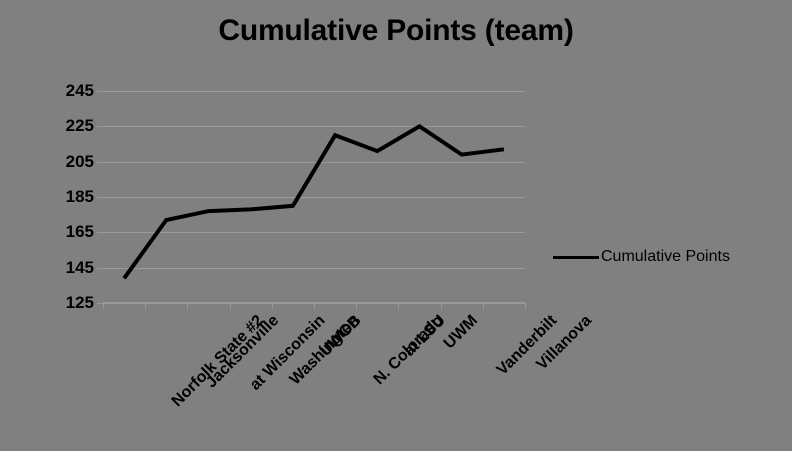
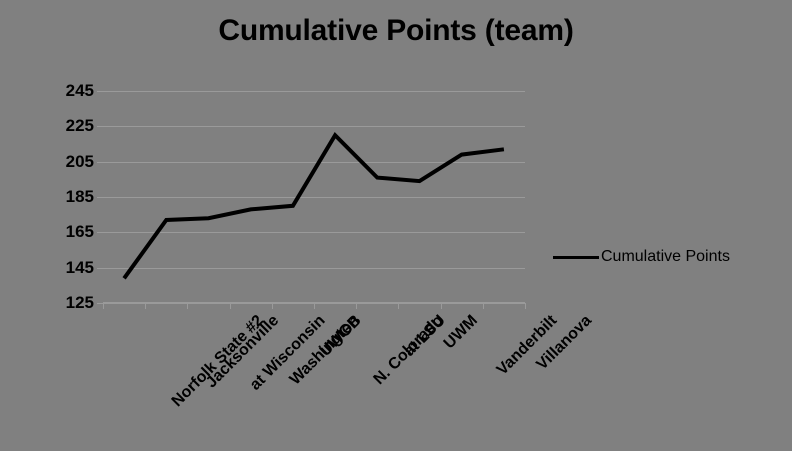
at Wisconsin: 177 -> 173
at LSU: 211 -> 196
UWM: 225 -> 194
